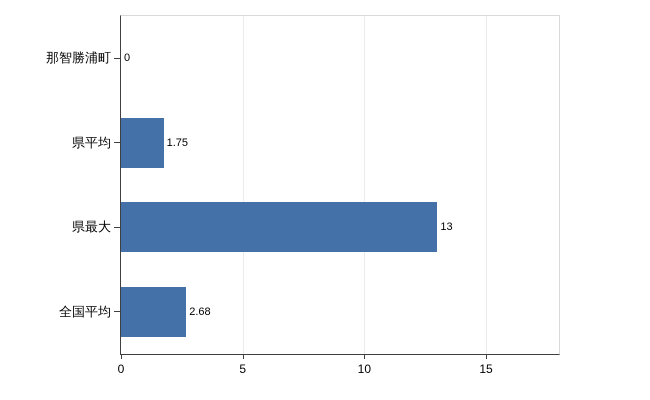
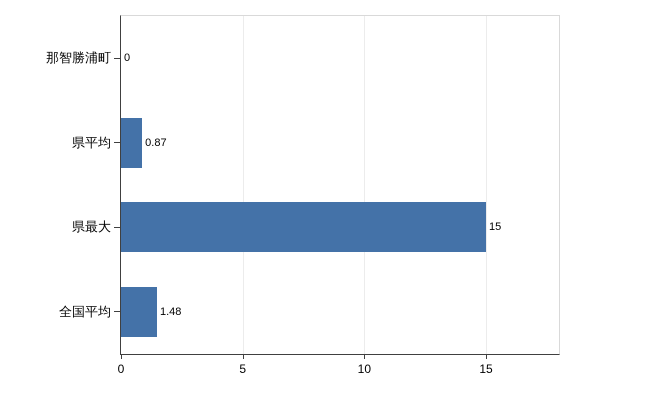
県平均: 1.75 -> 0.87
県最大: 13 -> 15
全国平均: 2.68 -> 1.48
